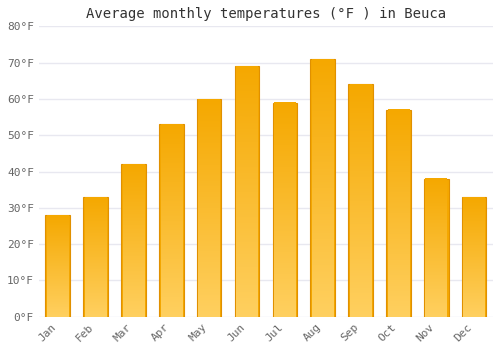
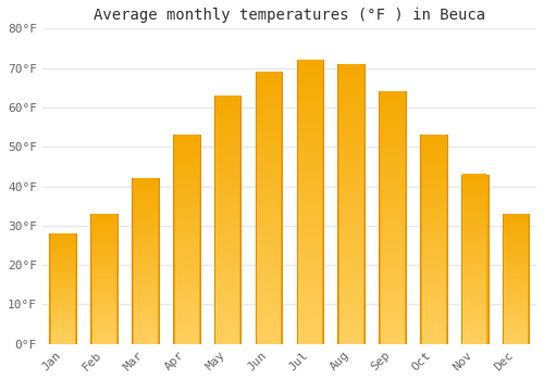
May: 60°F -> 63°F
Jul: 59°F -> 72°F
Oct: 57°F -> 53°F
Nov: 38°F -> 43°F
